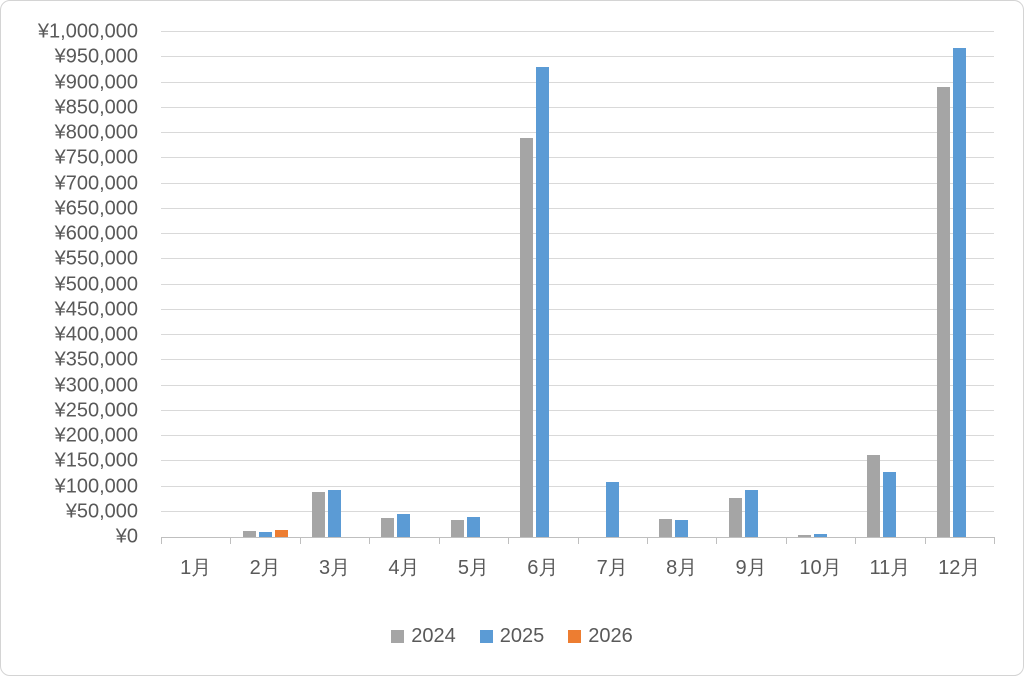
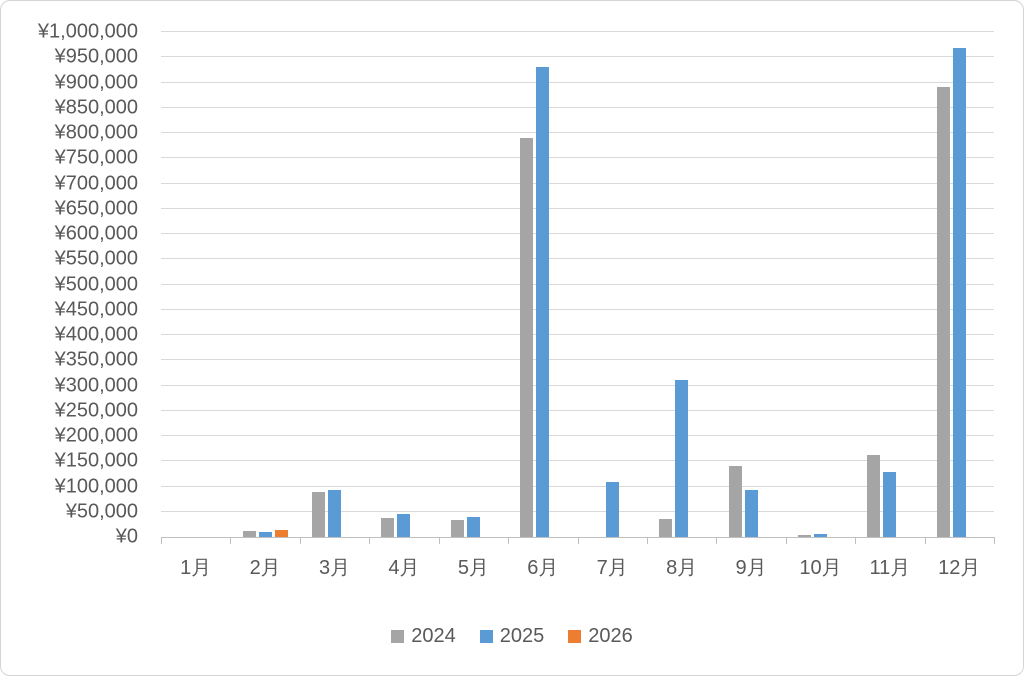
2025/8月: ¥30000 -> ¥310000
2024/9月: ¥80000 -> ¥140000
